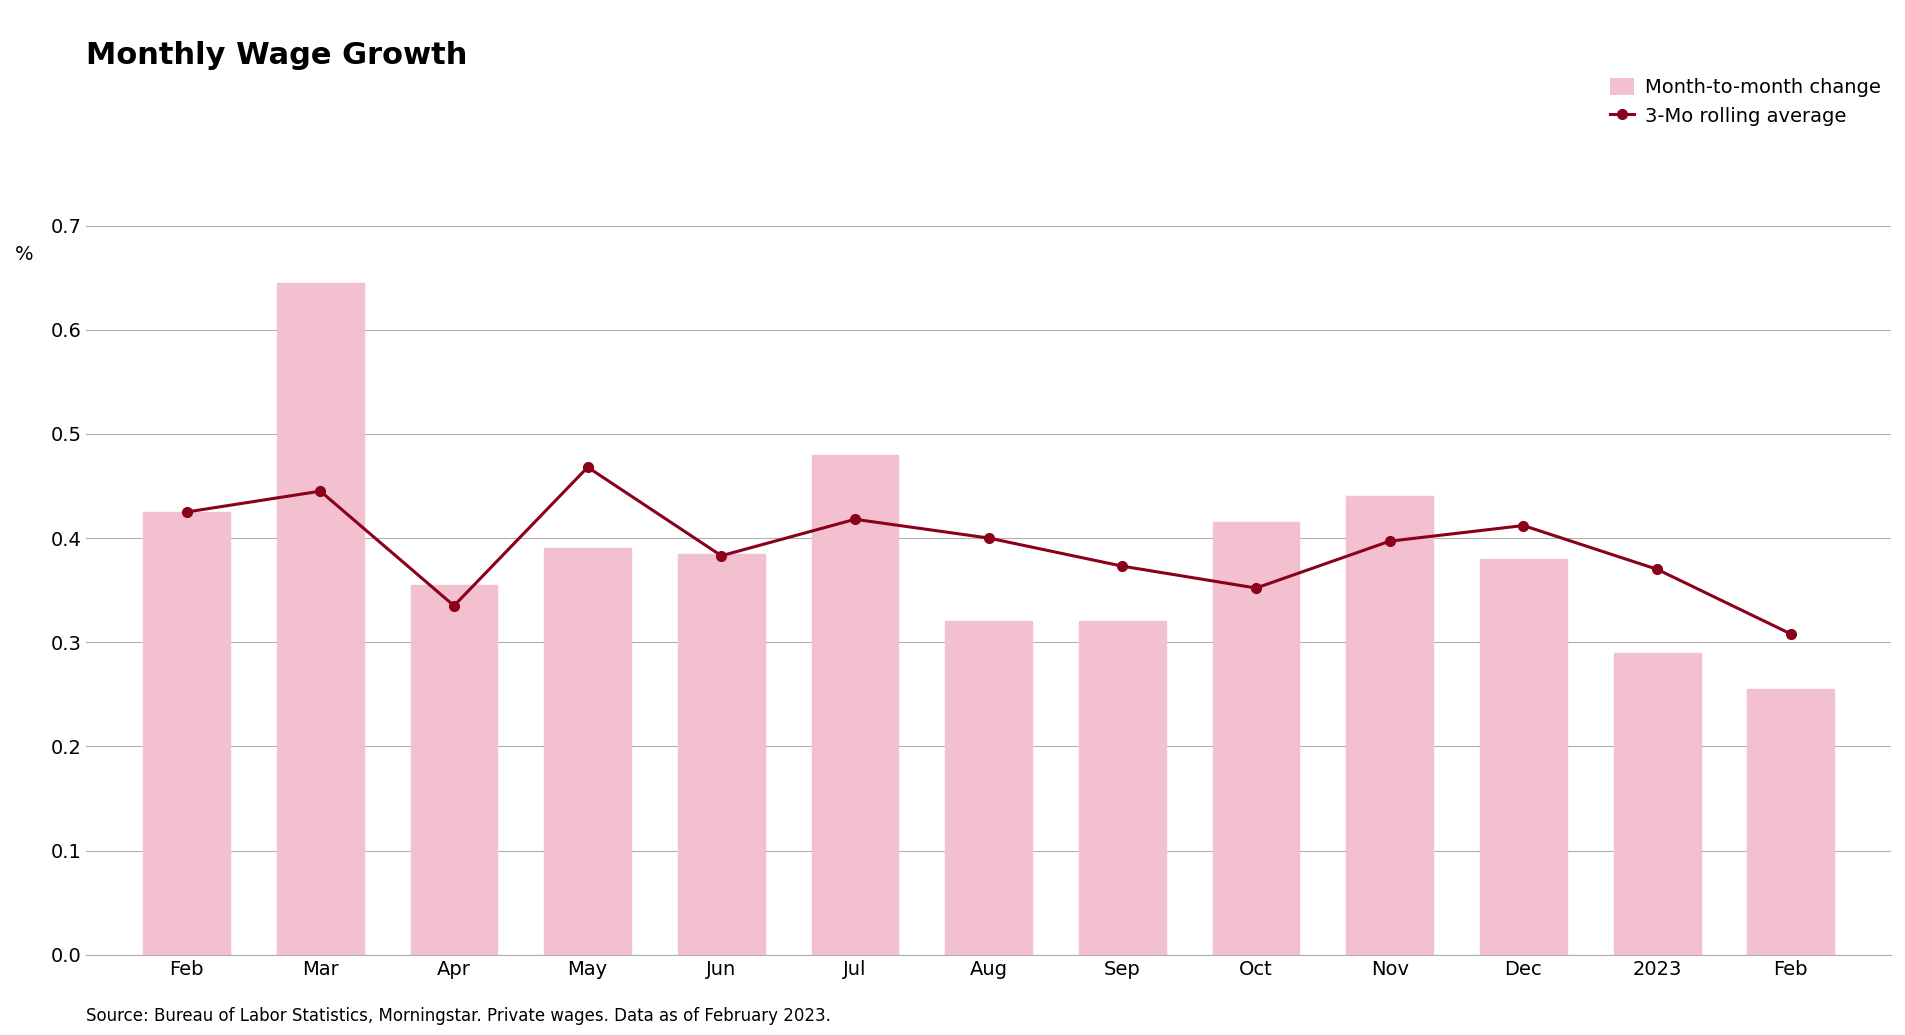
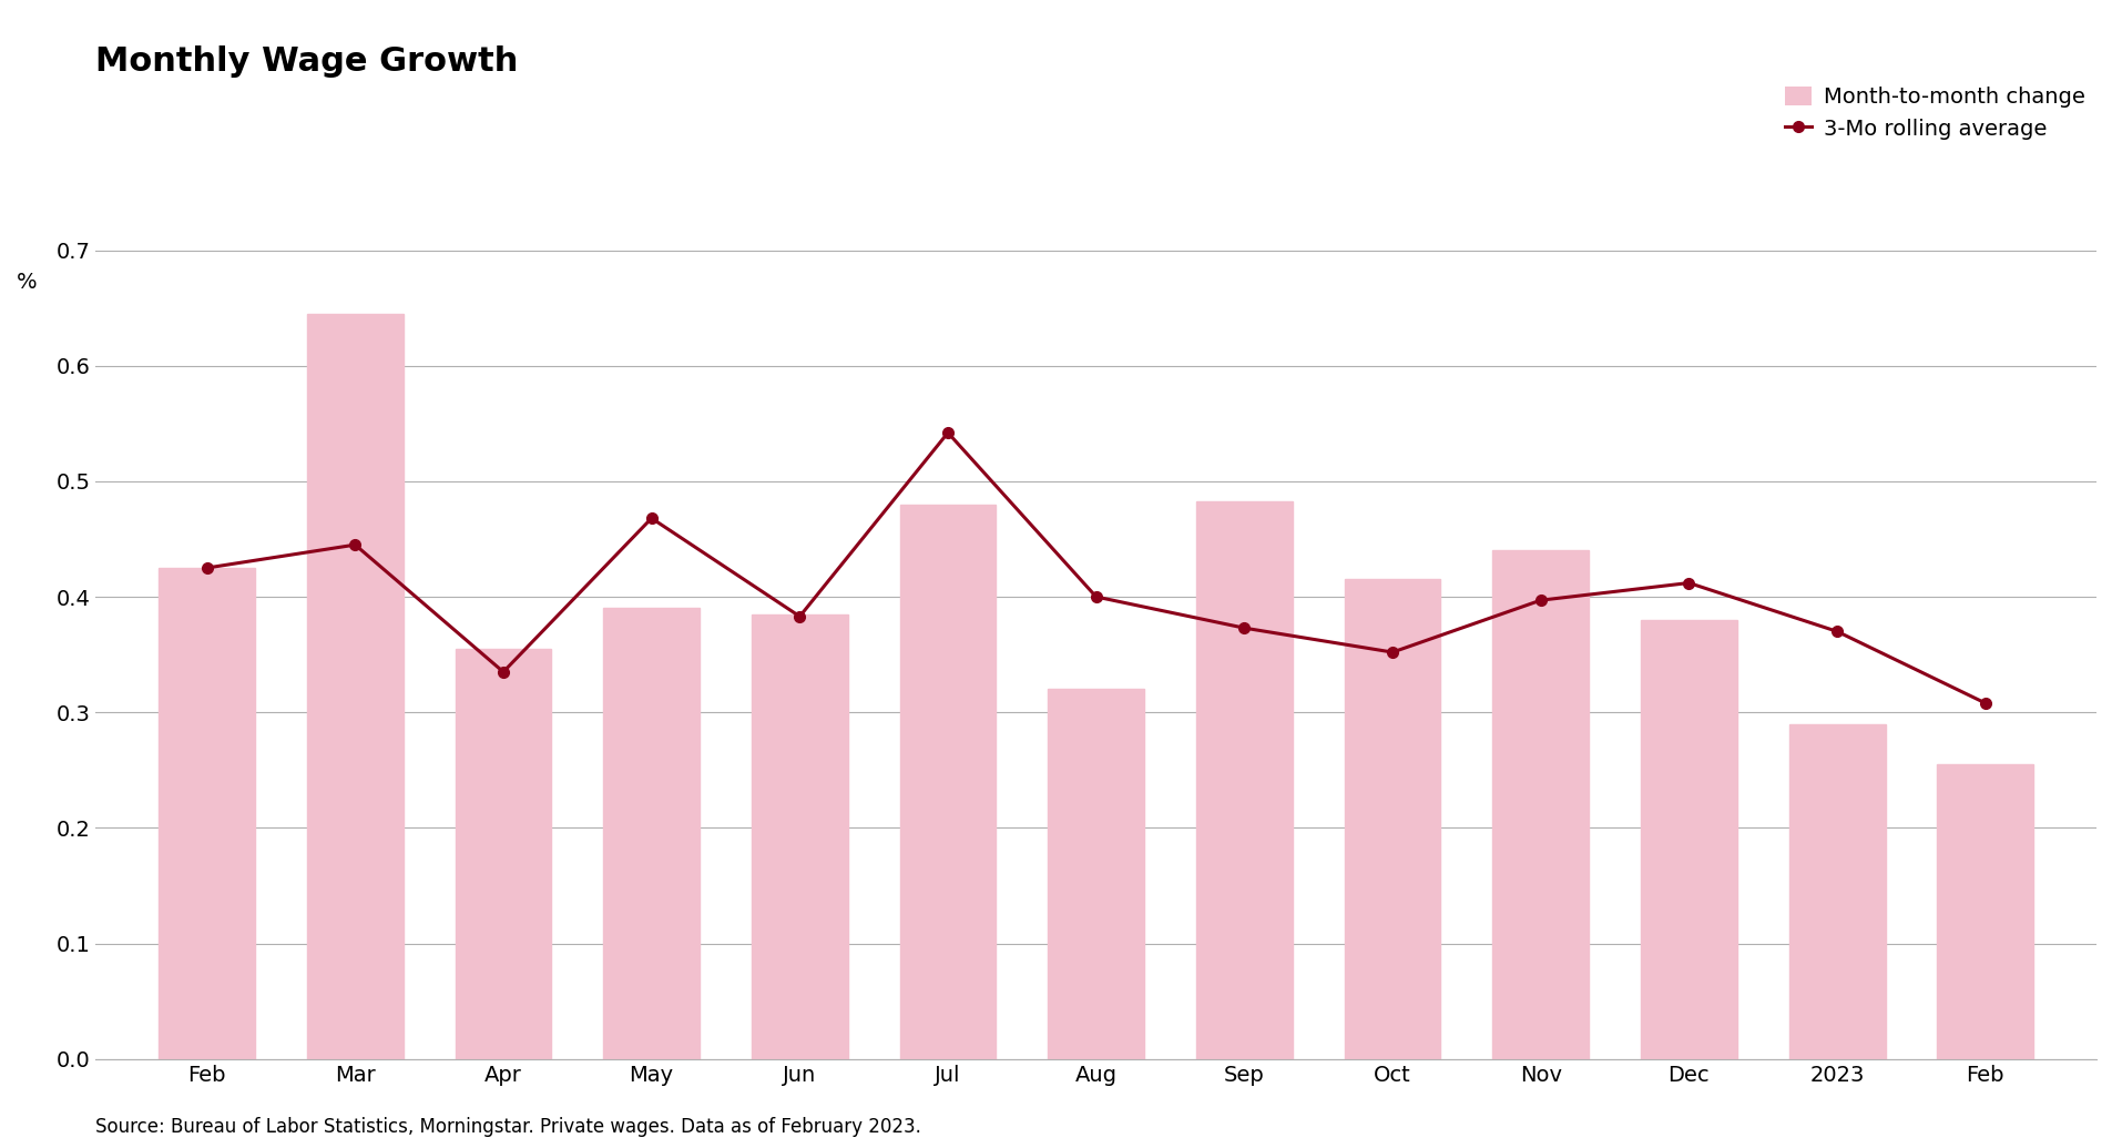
3-Mo rolling average/Jul: 0.418 -> 0.542
Month-to-month change/Sep: 0.320 -> 0.483
